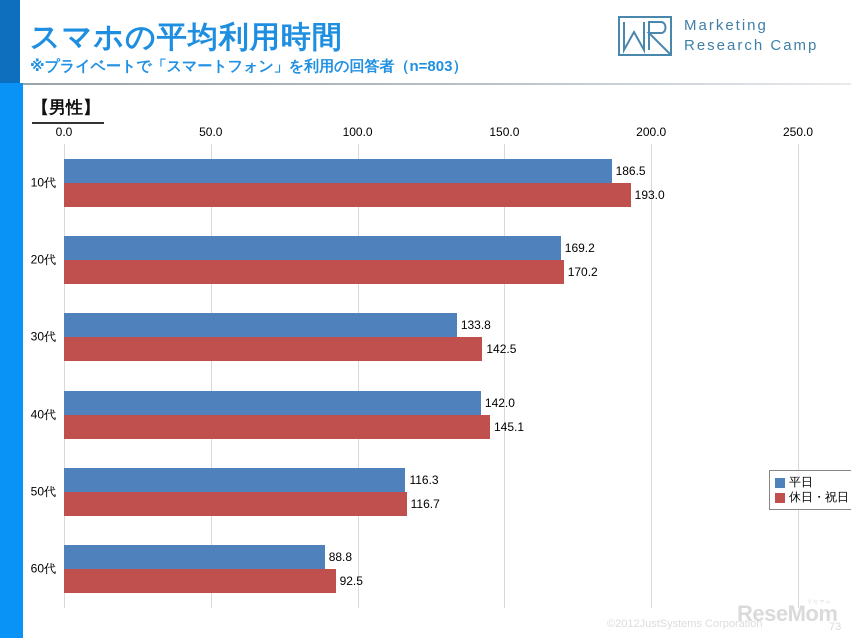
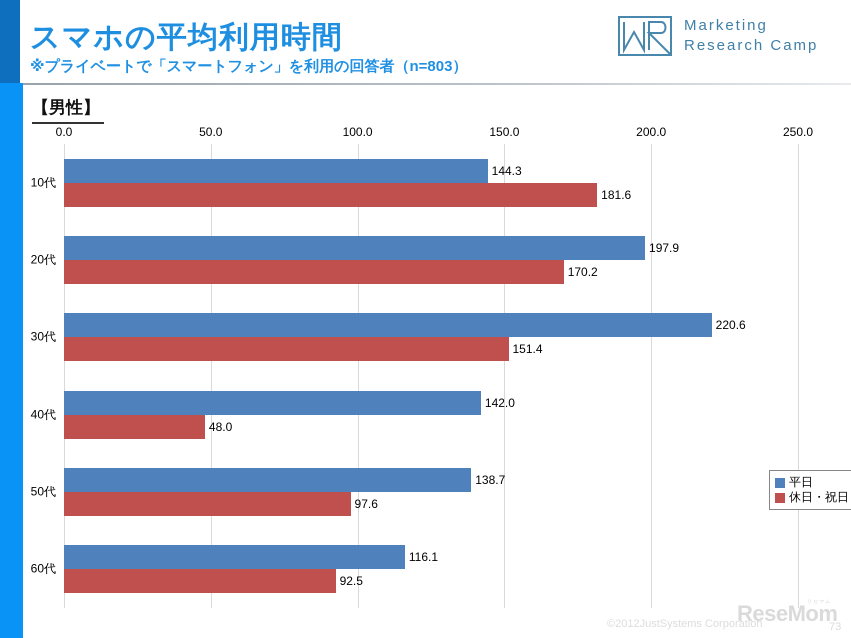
平日/10代: 186.5 -> 144.3
休日・祝日/10代: 193.0 -> 181.6
平日/20代: 169.2 -> 197.9
平日/30代: 133.8 -> 220.6
休日・祝日/30代: 142.5 -> 151.4
休日・祝日/40代: 145.1 -> 48.0
平日/50代: 116.3 -> 138.7
休日・祝日/50代: 116.7 -> 97.6
平日/60代: 88.8 -> 116.1
